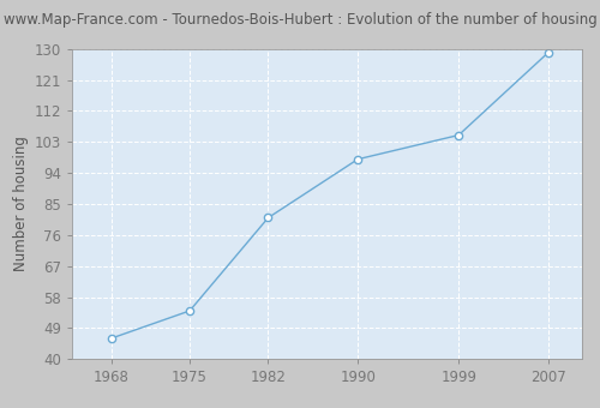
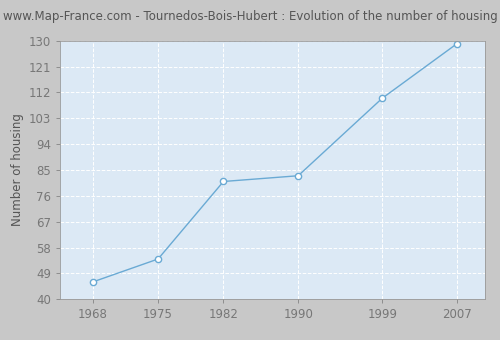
1990: 98 -> 83
1999: 105 -> 110
